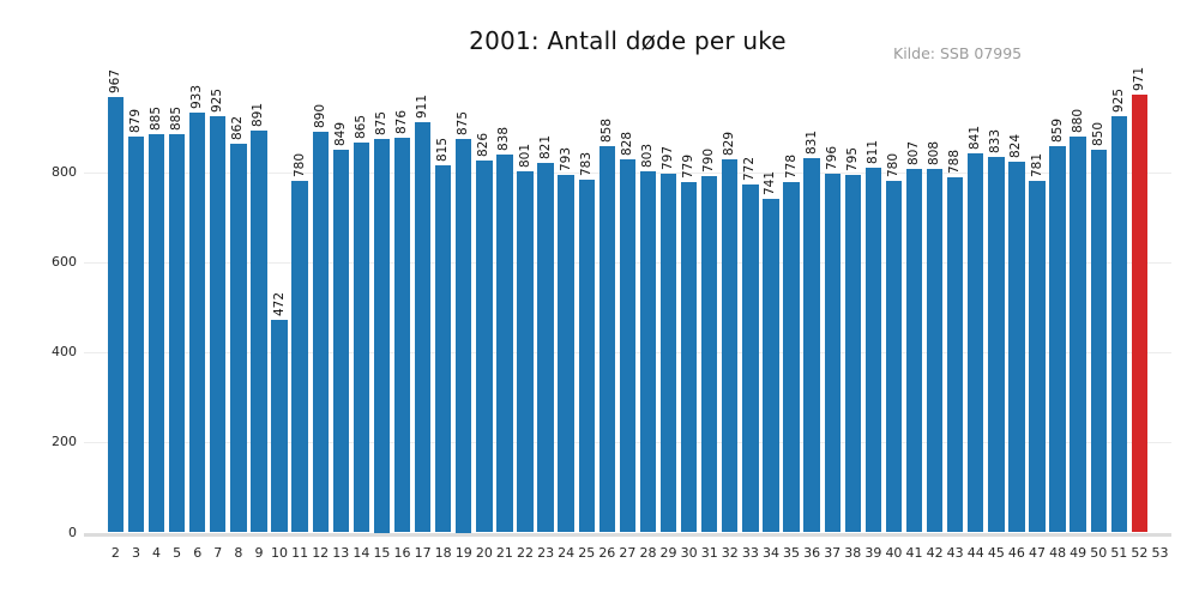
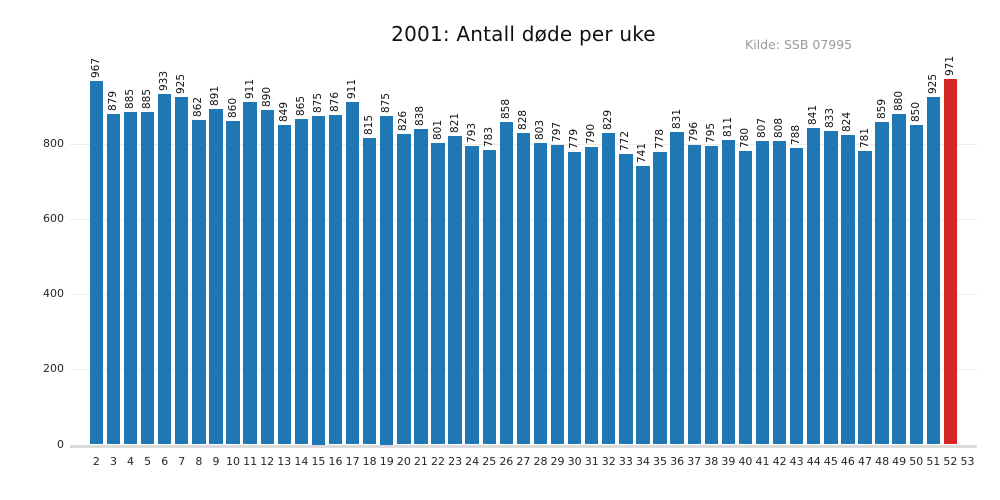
10: 472 -> 860
11: 780 -> 911
